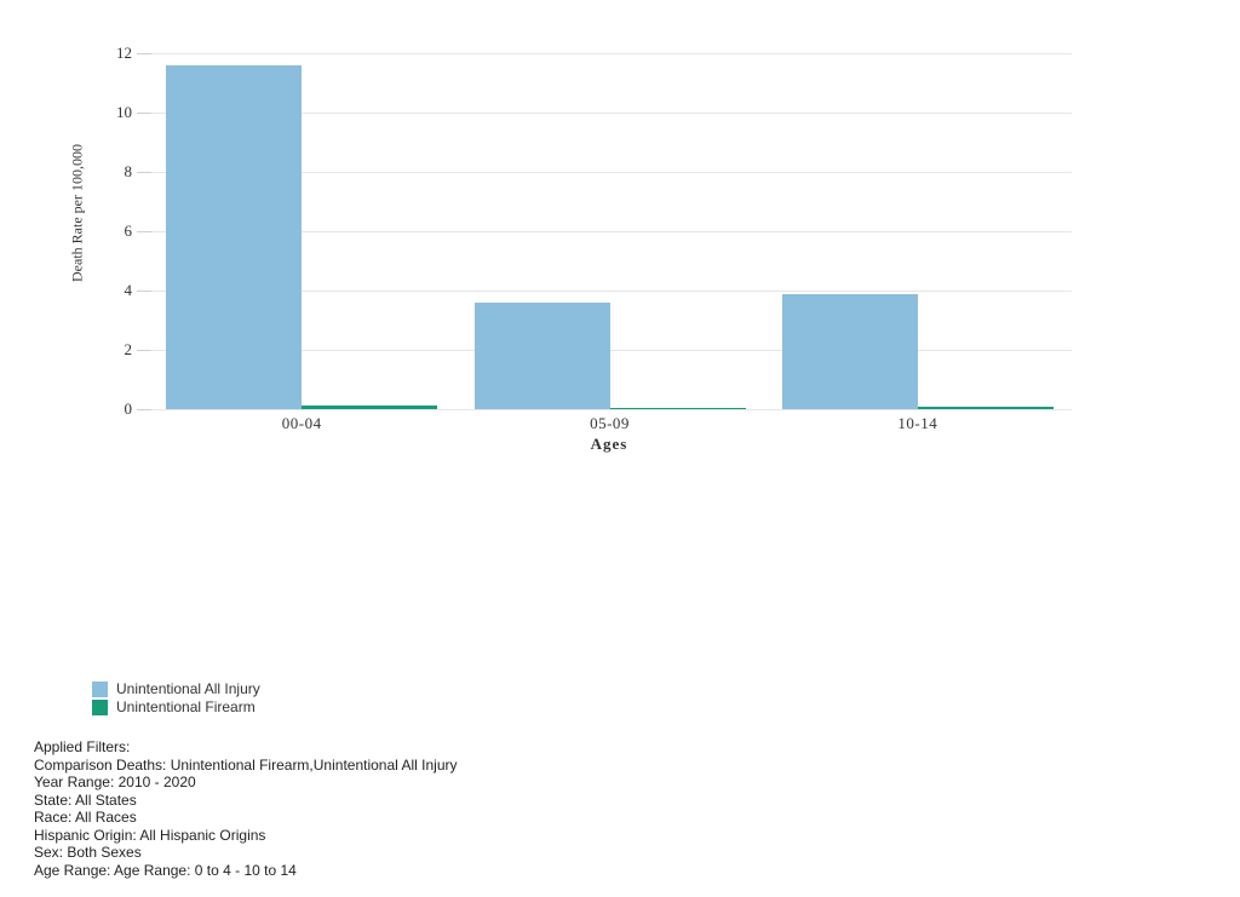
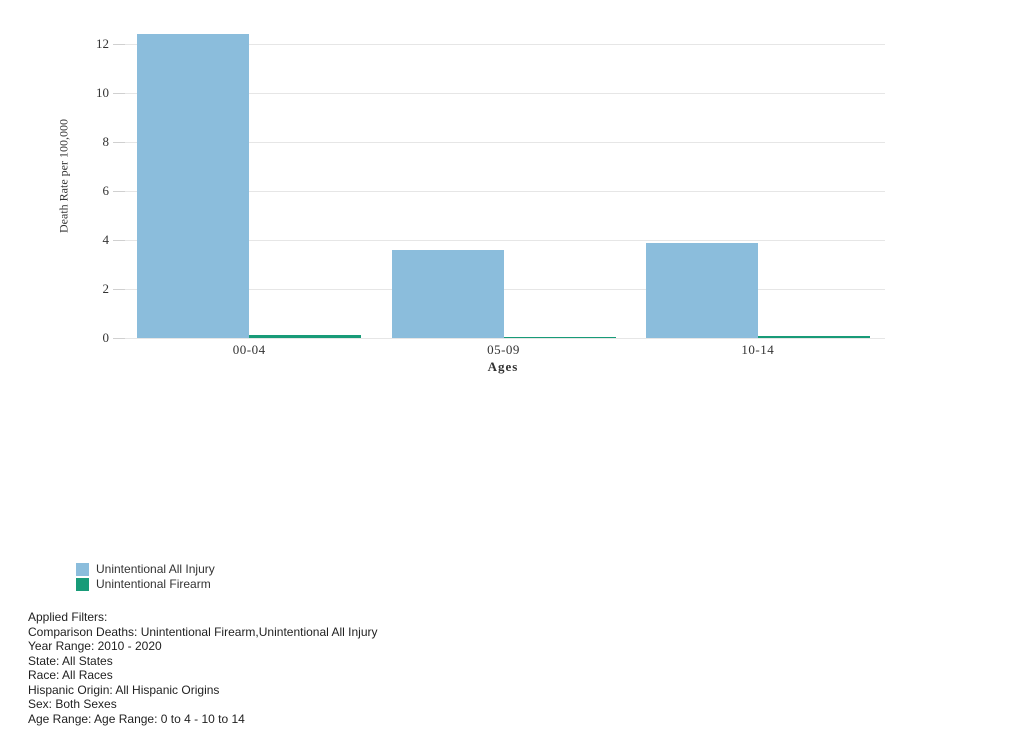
Unintentional All Injury/00-04: 11.6 -> 12.4
